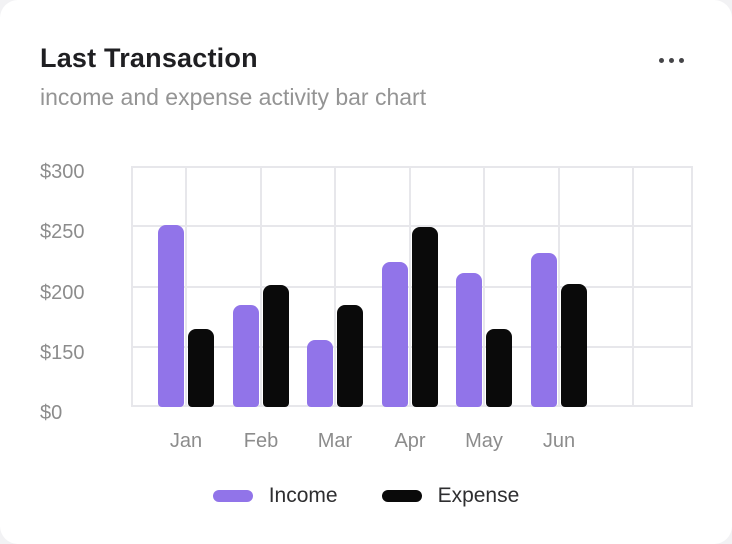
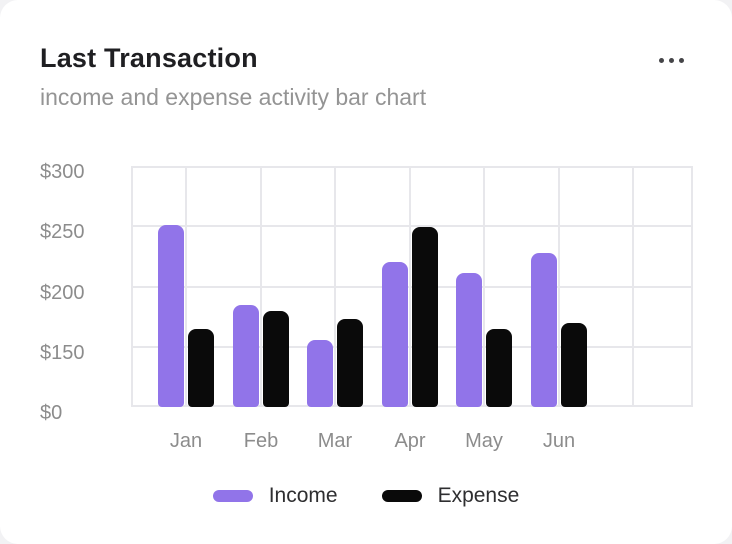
Expense/Feb: $201 -> $180
Expense/Mar: $185 -> $173
Expense/Jun: $202 -> $170
